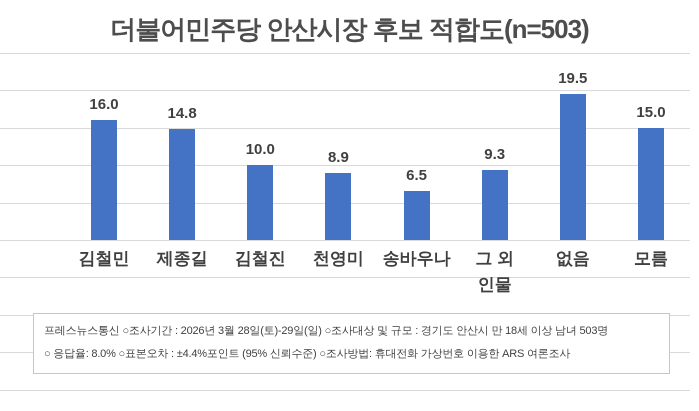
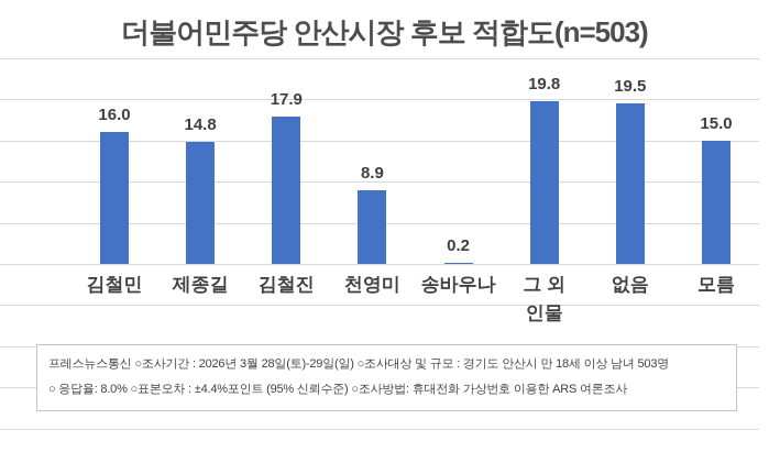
김철진: 10.0 -> 17.9
송바우나: 6.5 -> 0.2
그 외 인물: 9.3 -> 19.8
